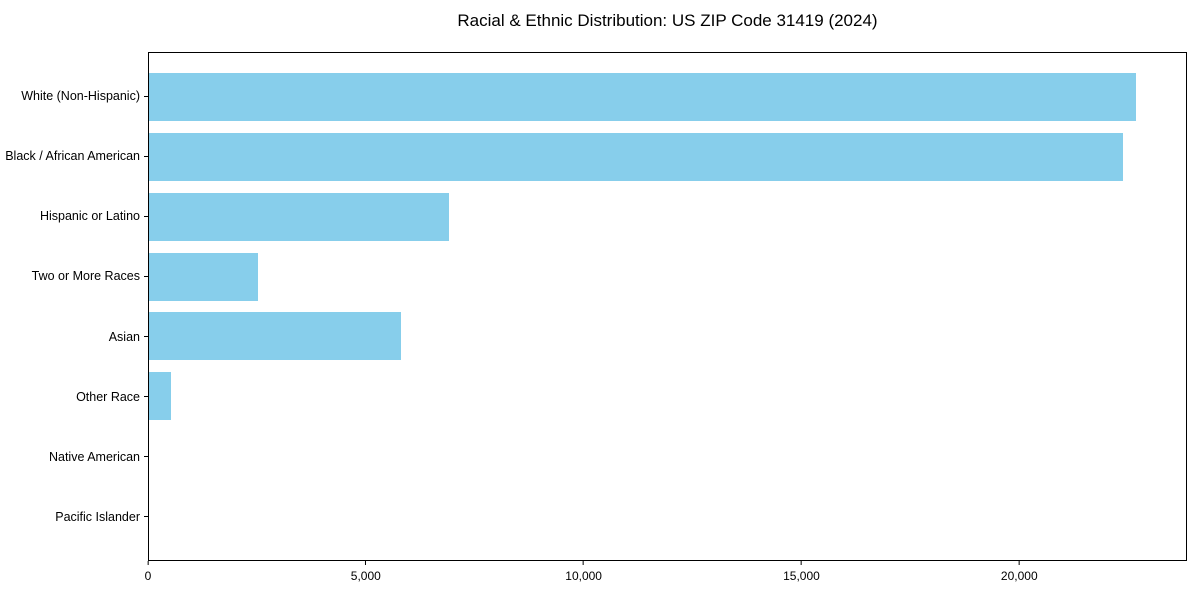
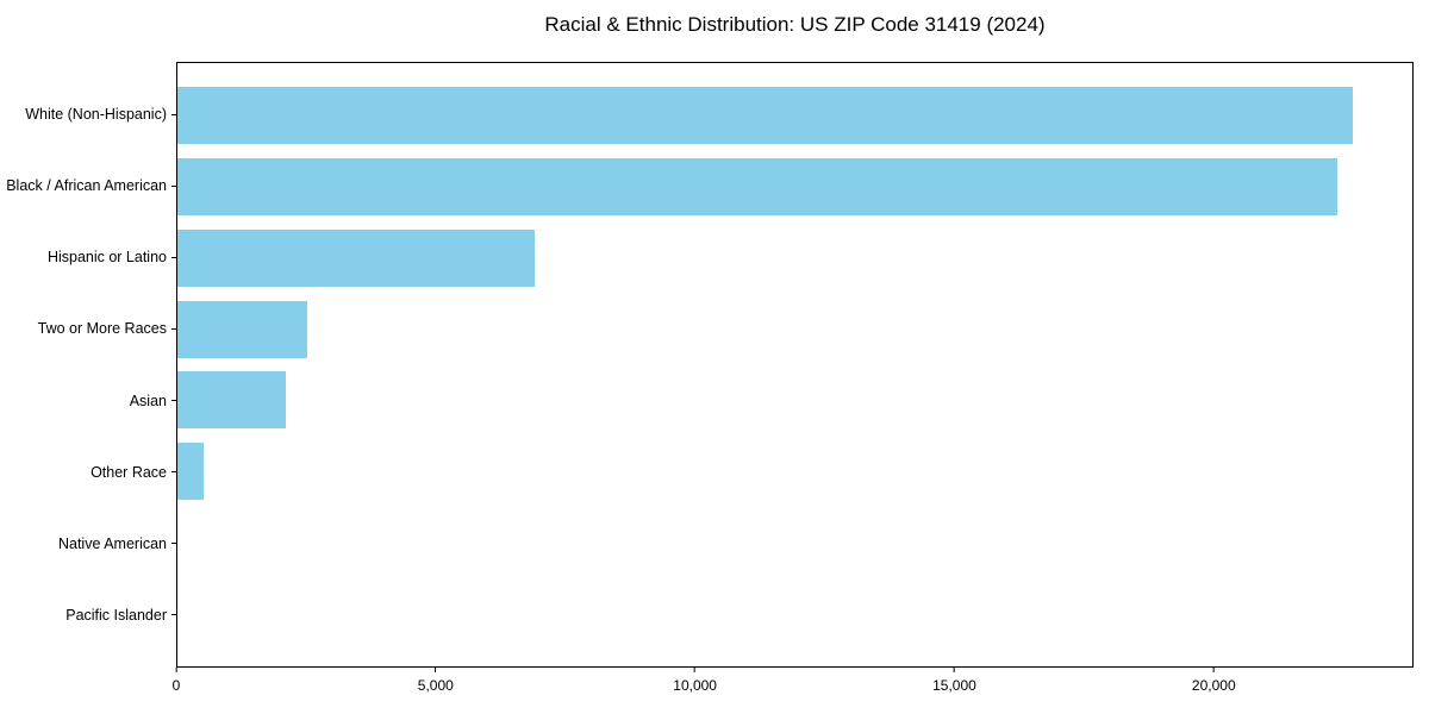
Asian: 5800 -> 2100
